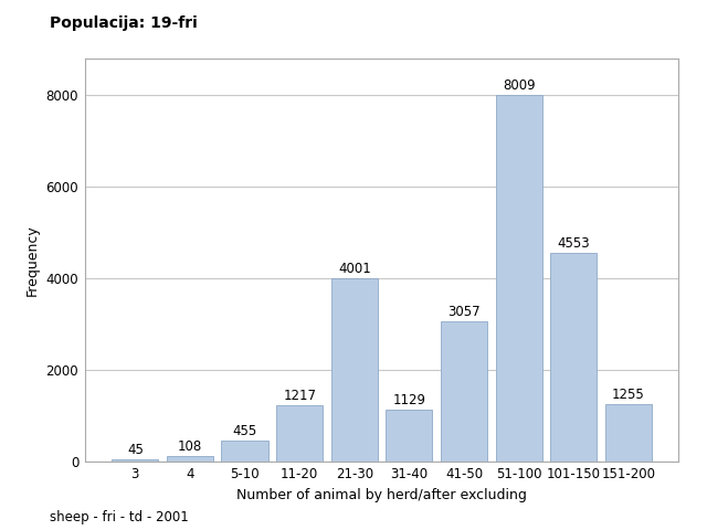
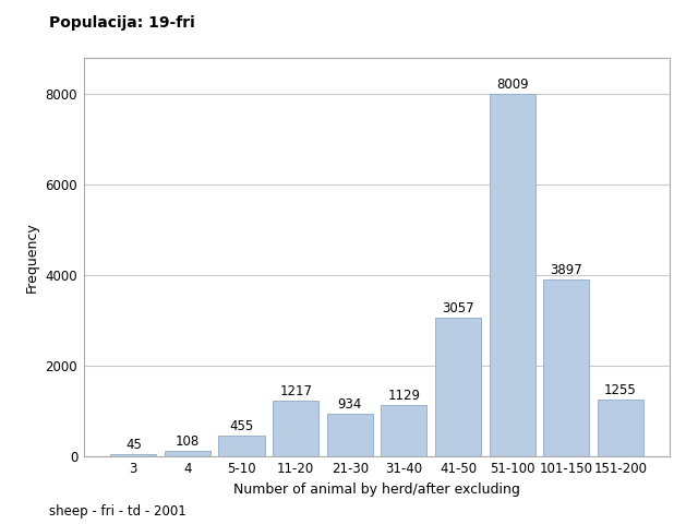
21-30: 4001 -> 934
101-150: 4553 -> 3897
